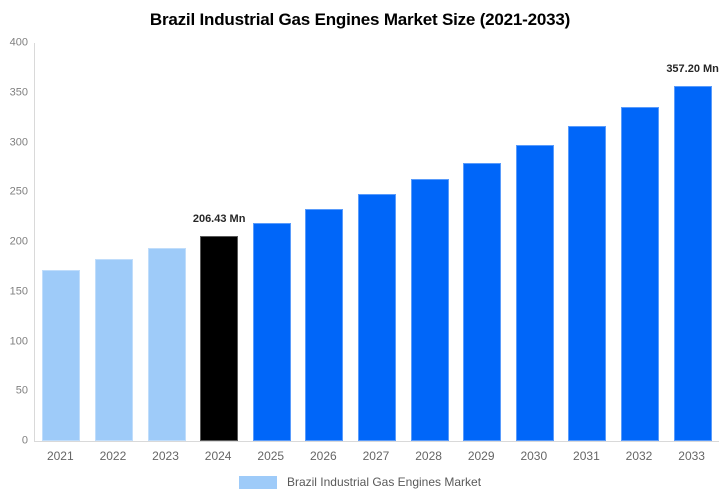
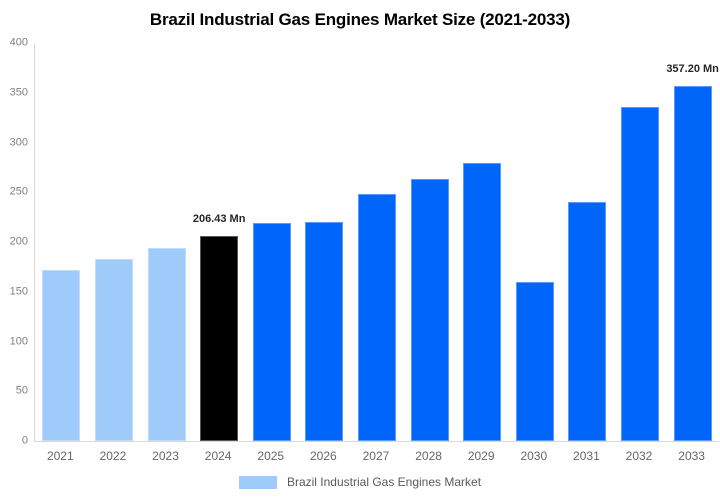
2026: 230 -> 220
2030: 300 -> 160
2031: 320 -> 240
